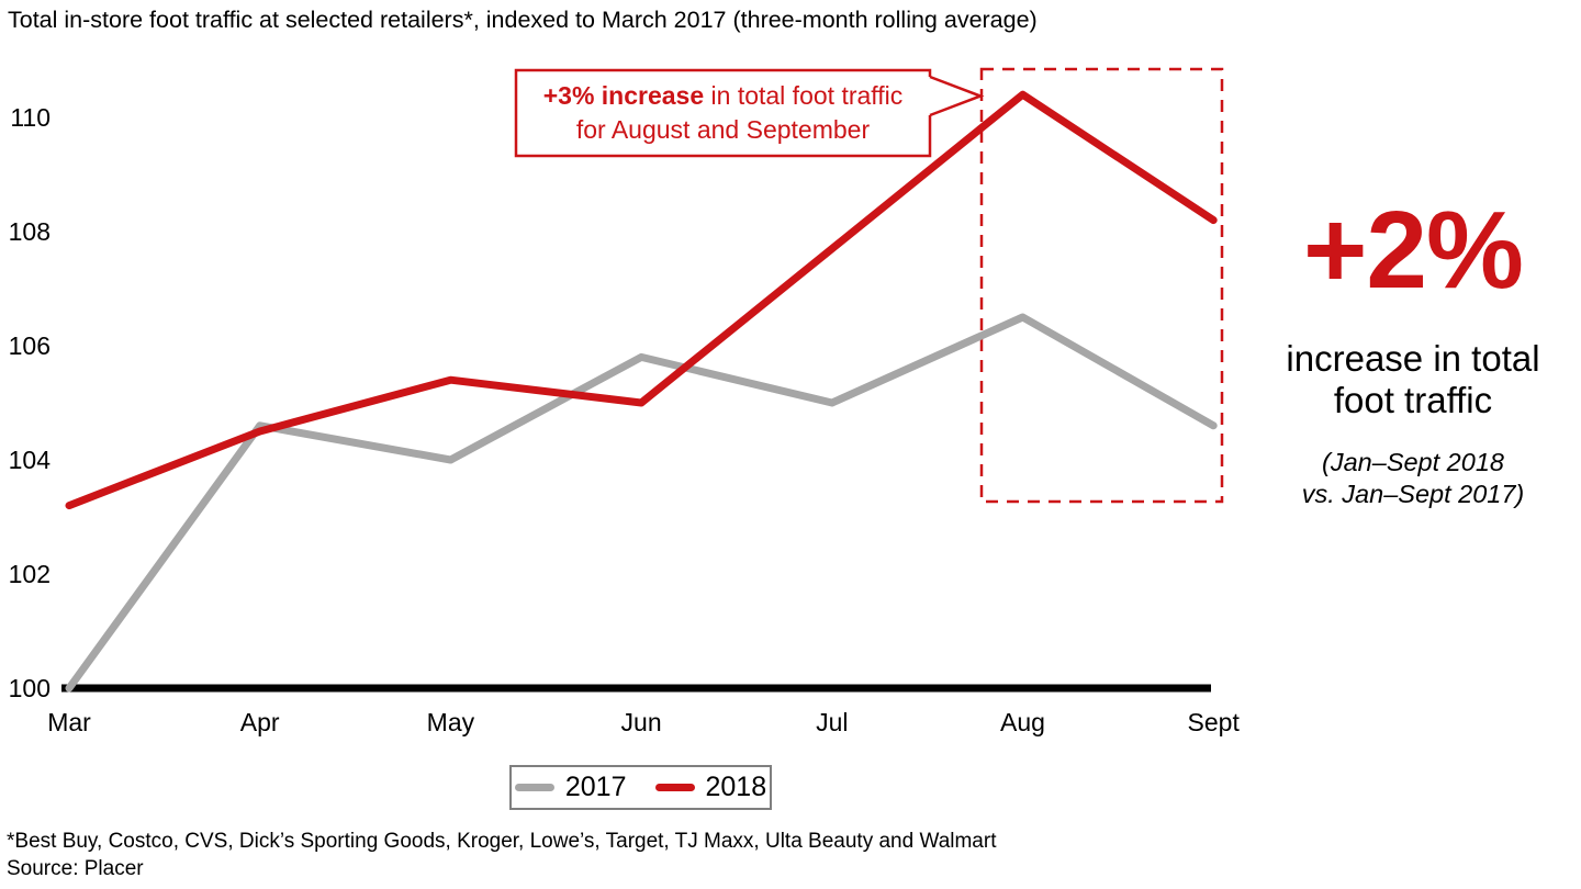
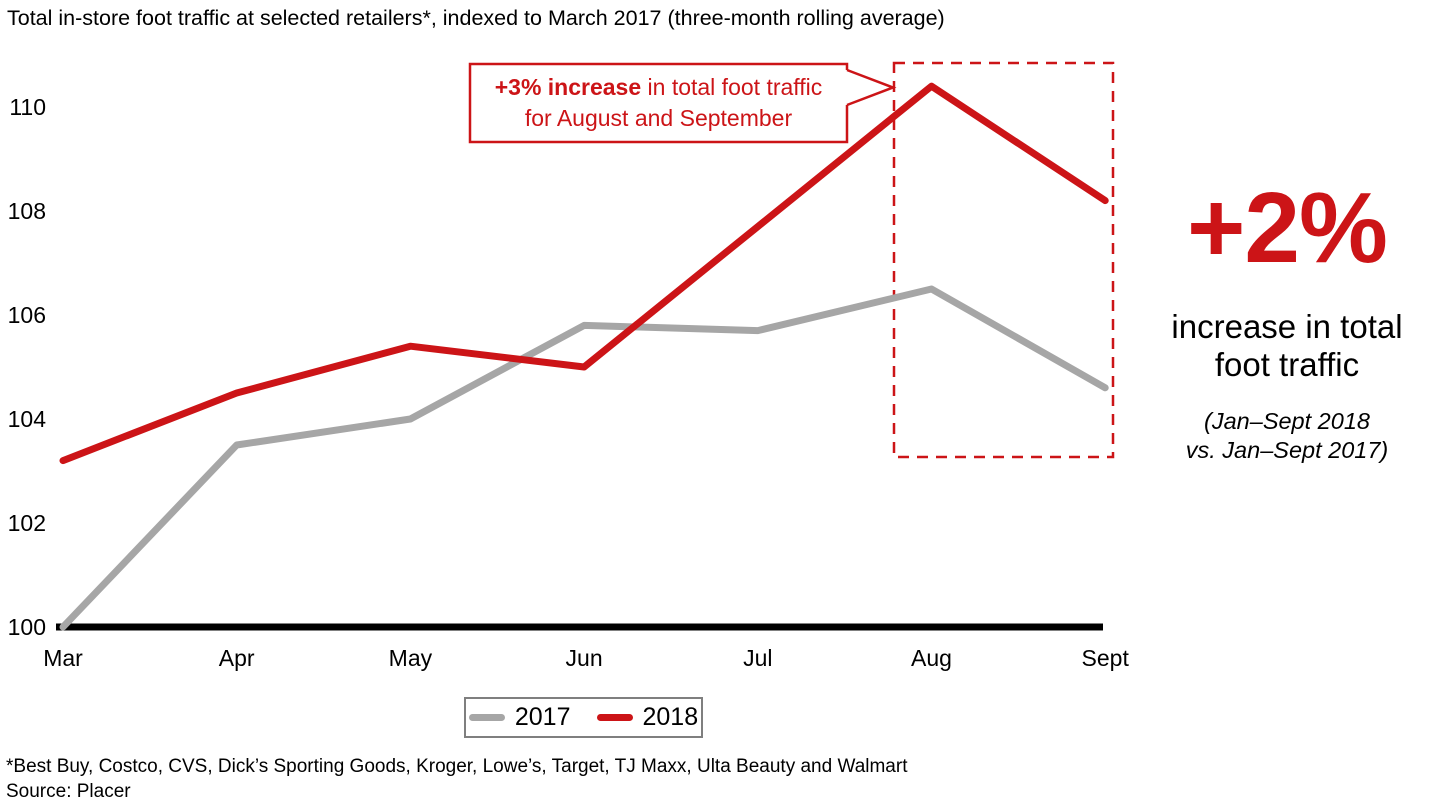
2017/Apr: 104.6 -> 103.5
2017/Jul: 105.0 -> 105.7
